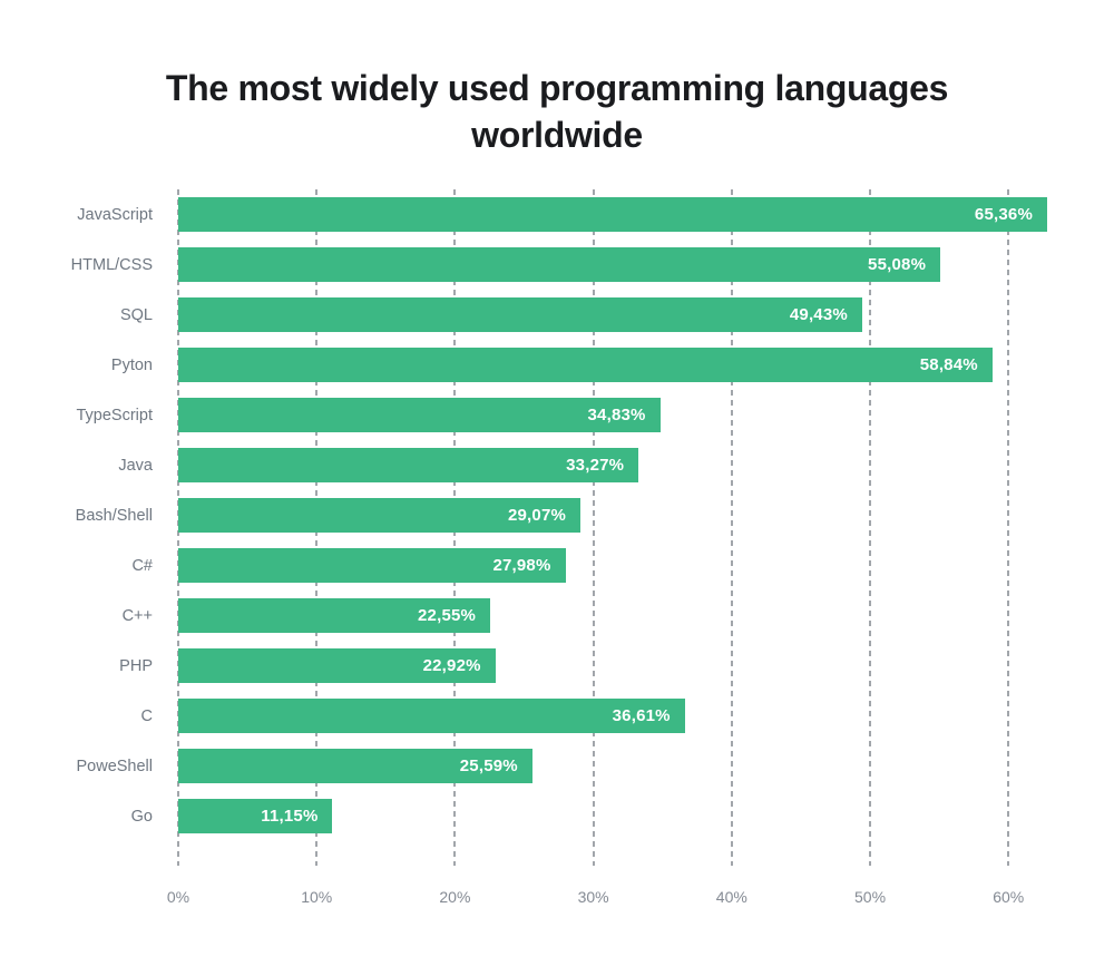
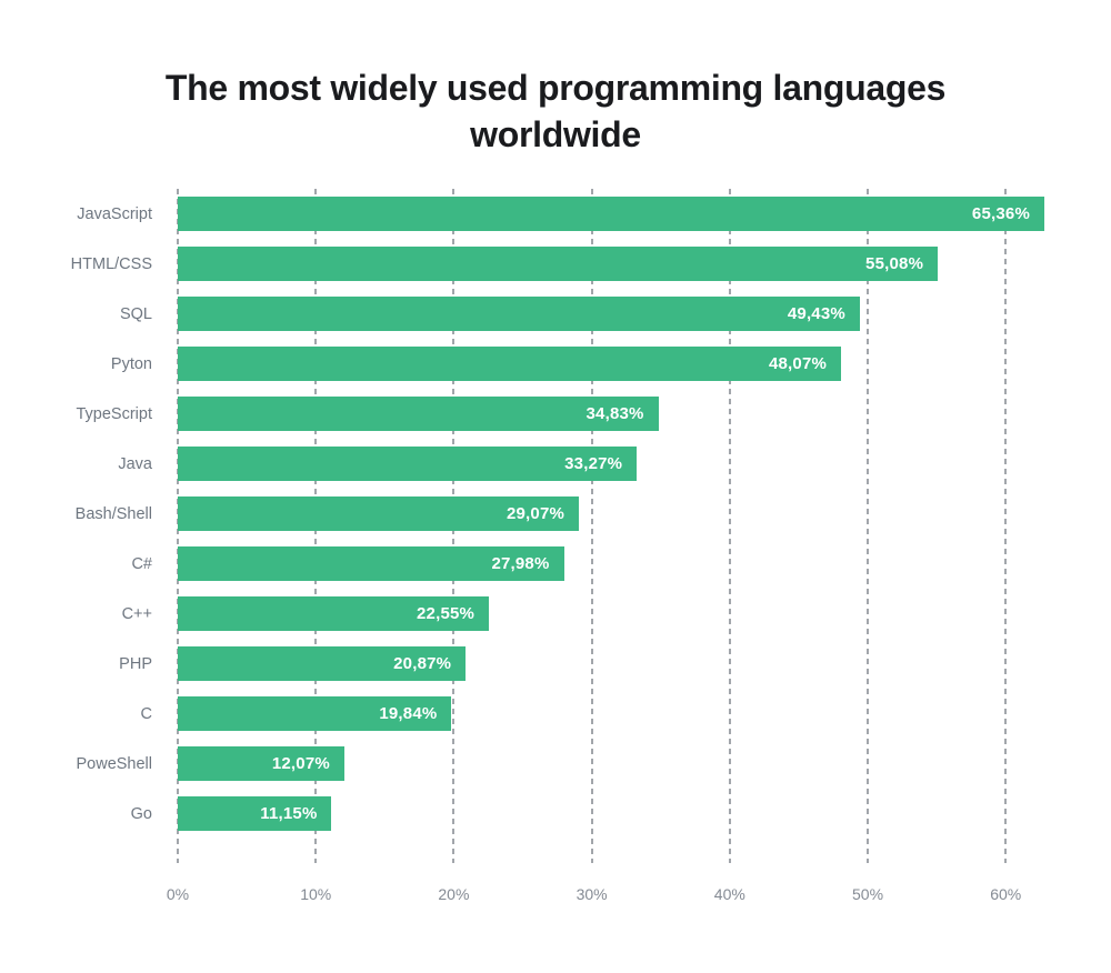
Pyton: 58,84% -> 48,07%
PHP: 22,92% -> 20,87%
C: 36,61% -> 19,84%
PoweShell: 25,59% -> 12,07%
